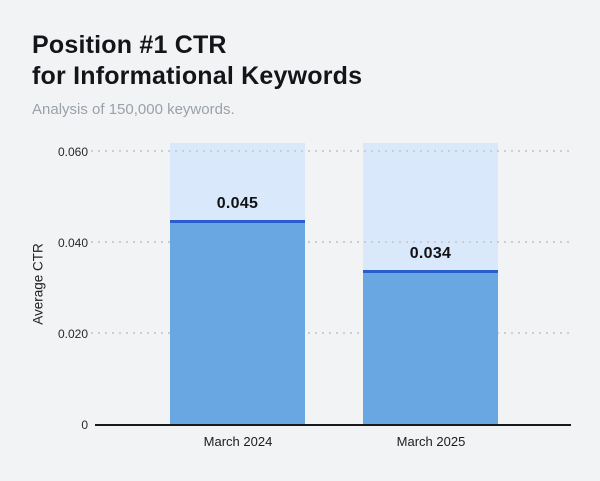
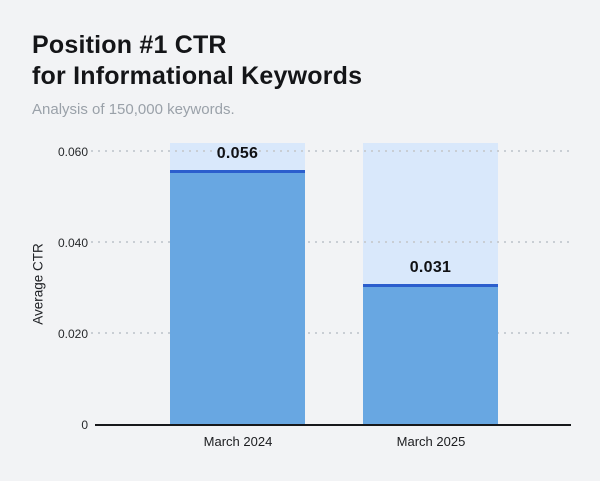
March 2024: 0.045 -> 0.056
March 2025: 0.034 -> 0.031
